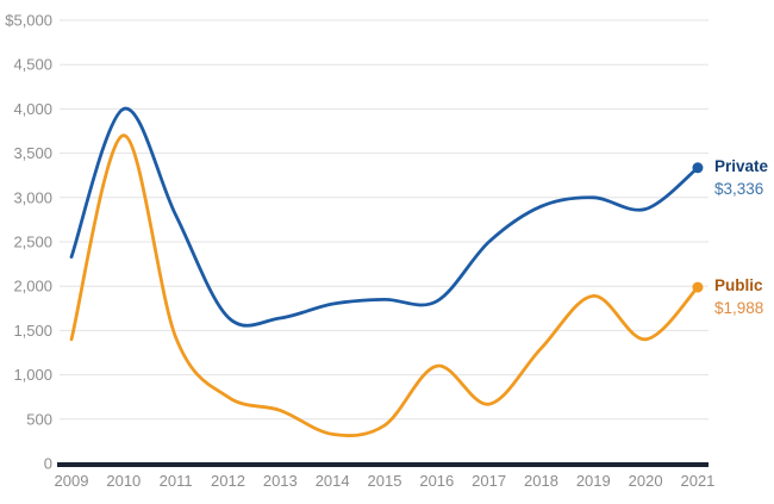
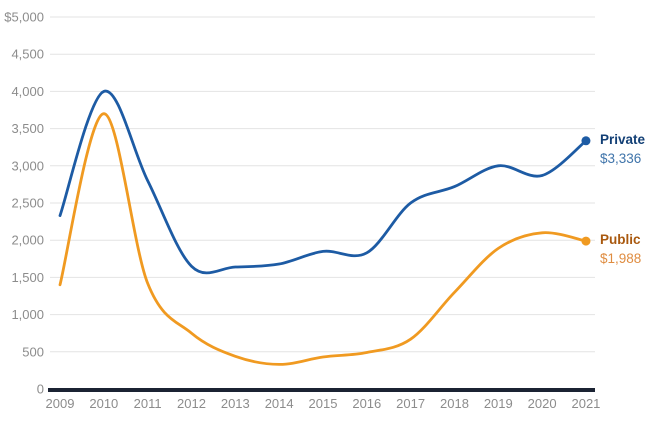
Public/2013: $600 -> $400
Private/2014: $1800 -> $1700
Public/2016: $1100 -> $500
Private/2018: $2900 -> $2700
Public/2020: $1400 -> $2100
